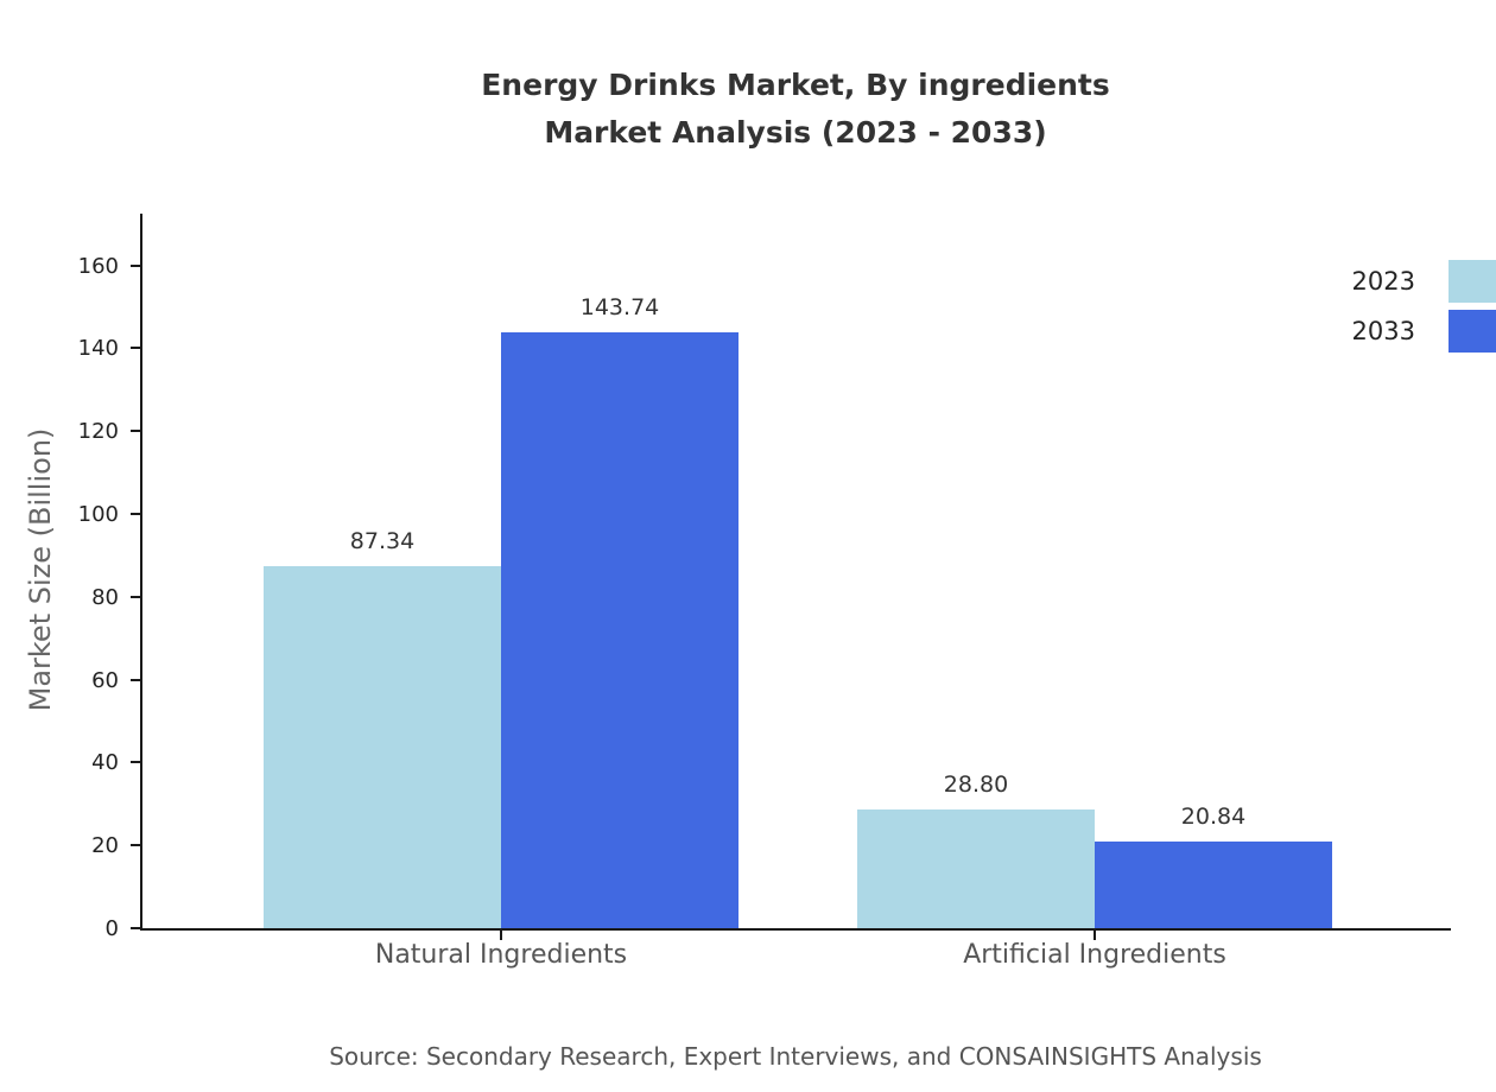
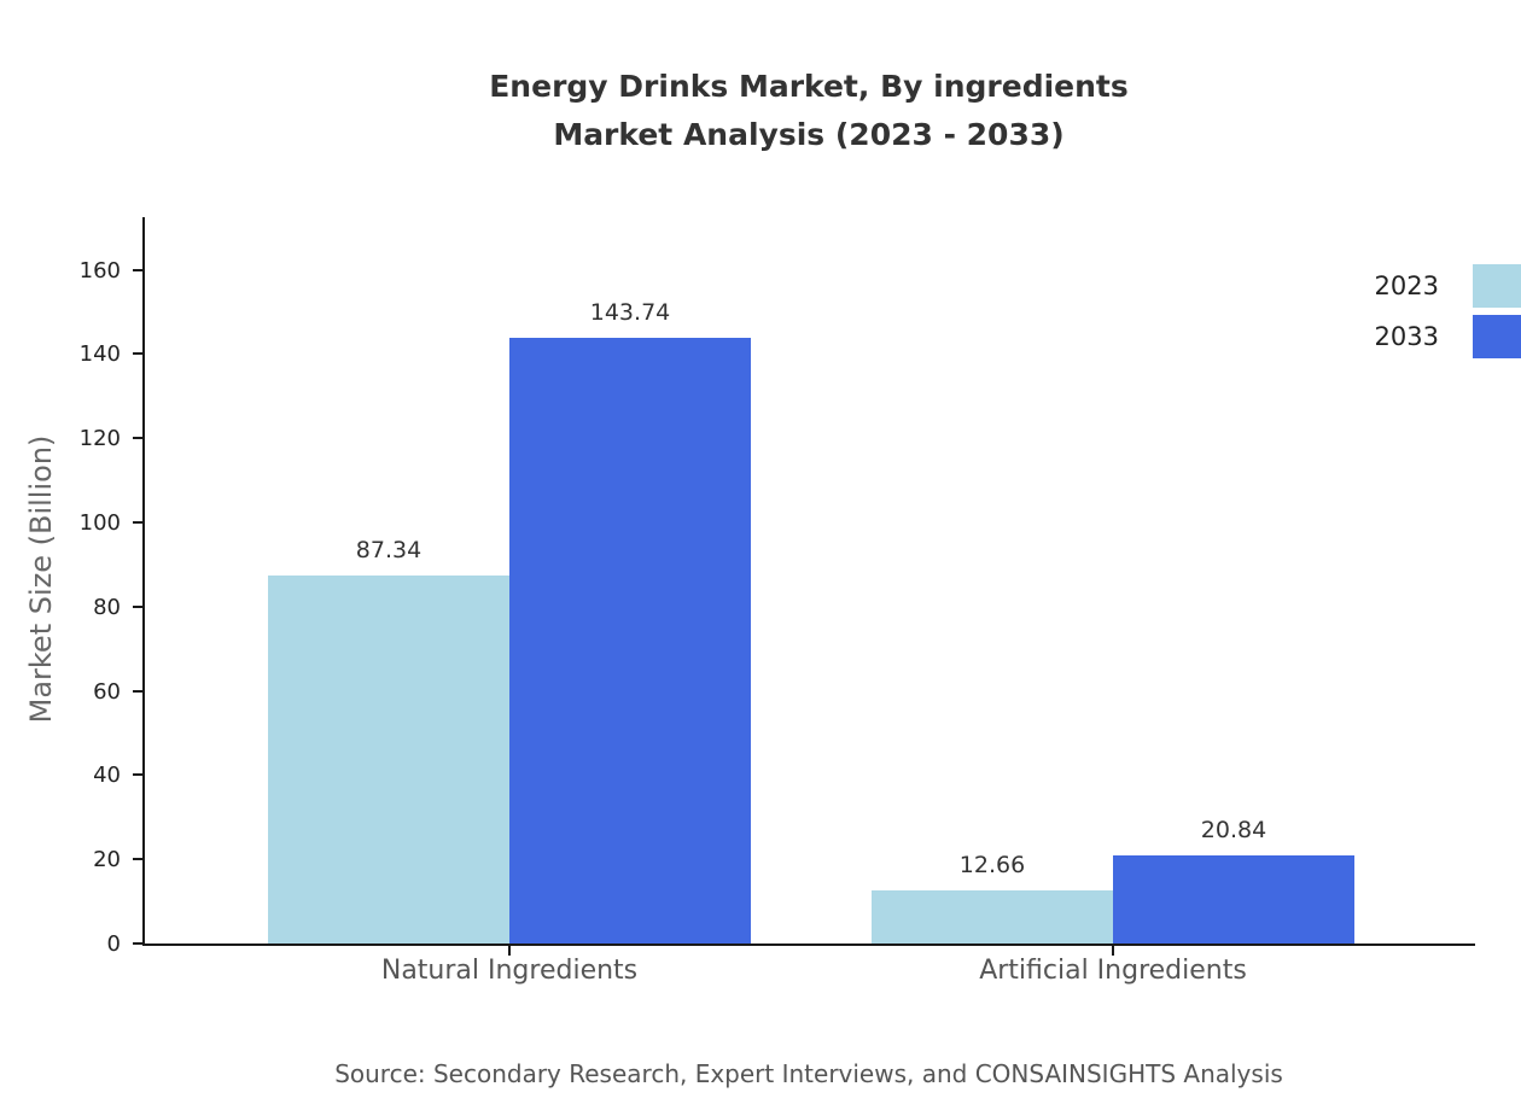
2023/Artificial Ingredients: 28.80 -> 12.66
